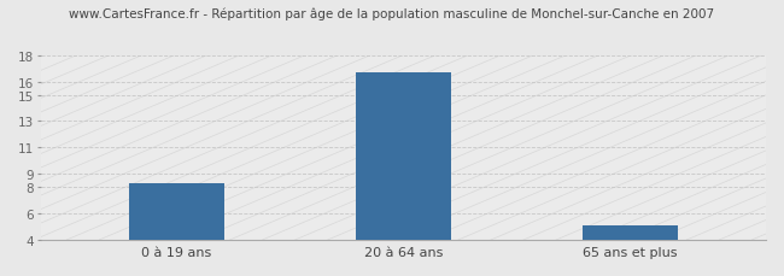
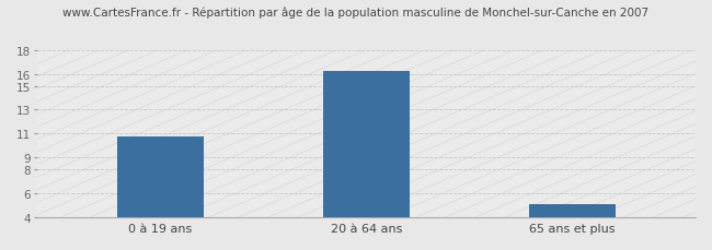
0 à 19 ans: 8.3 -> 10.8
20 à 64 ans: 16.7 -> 16.2
